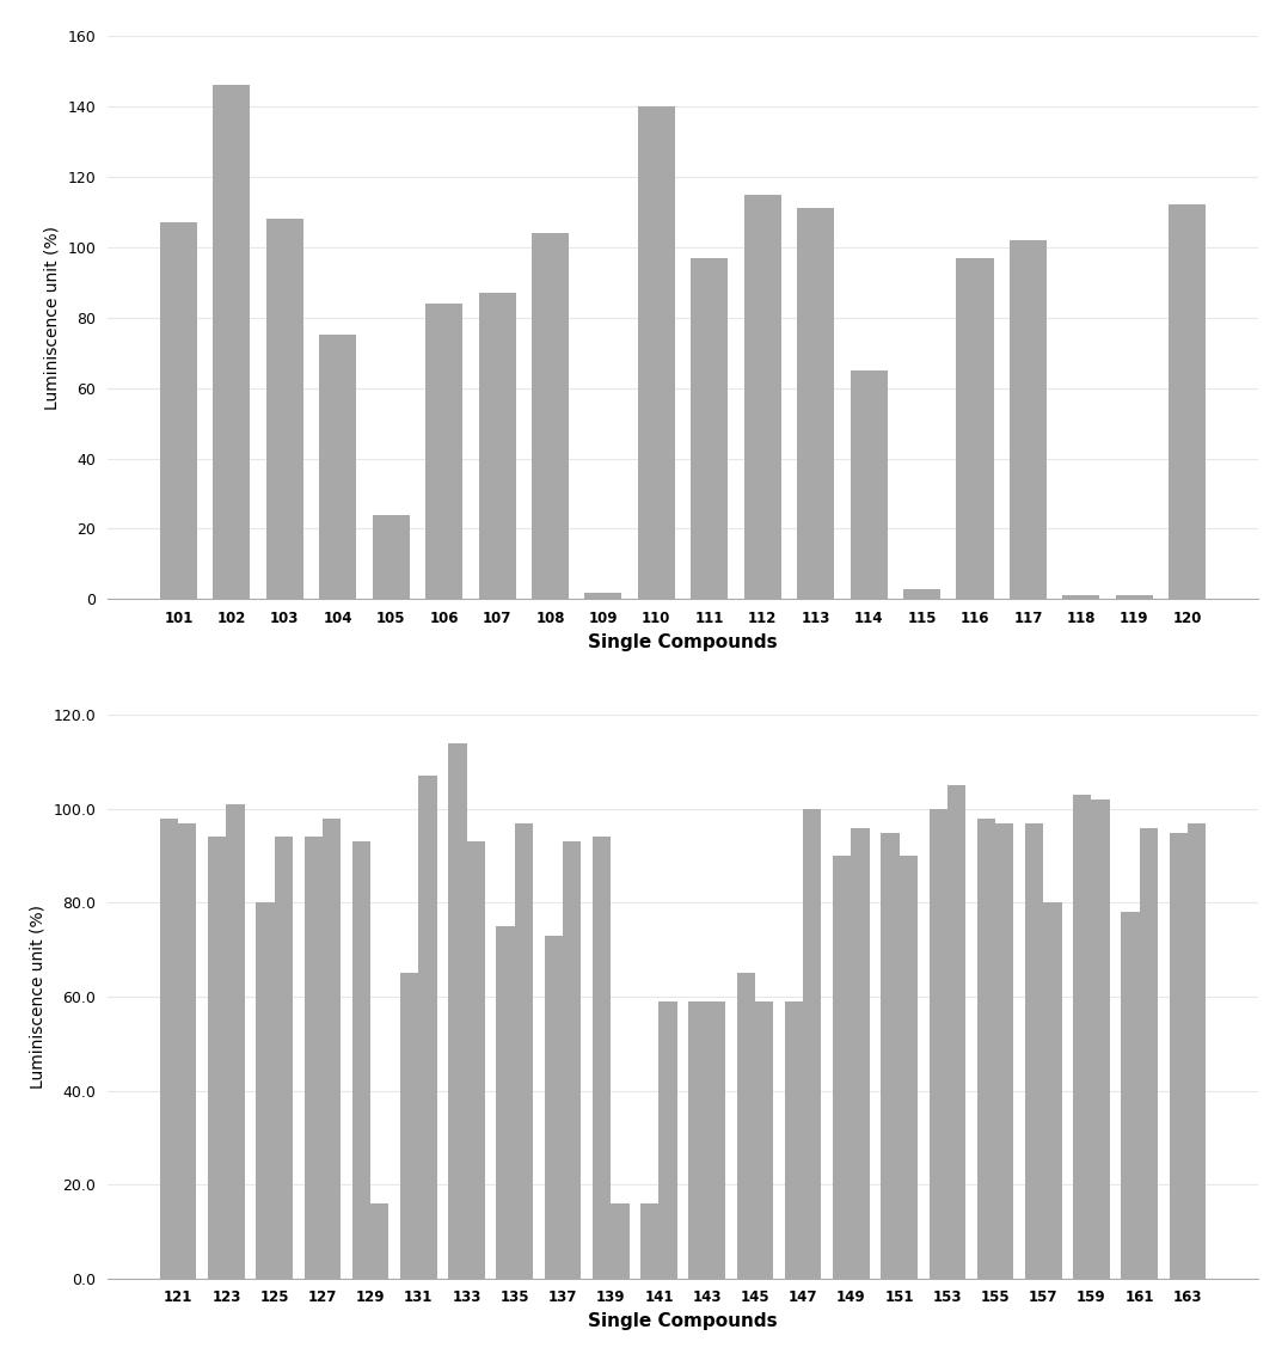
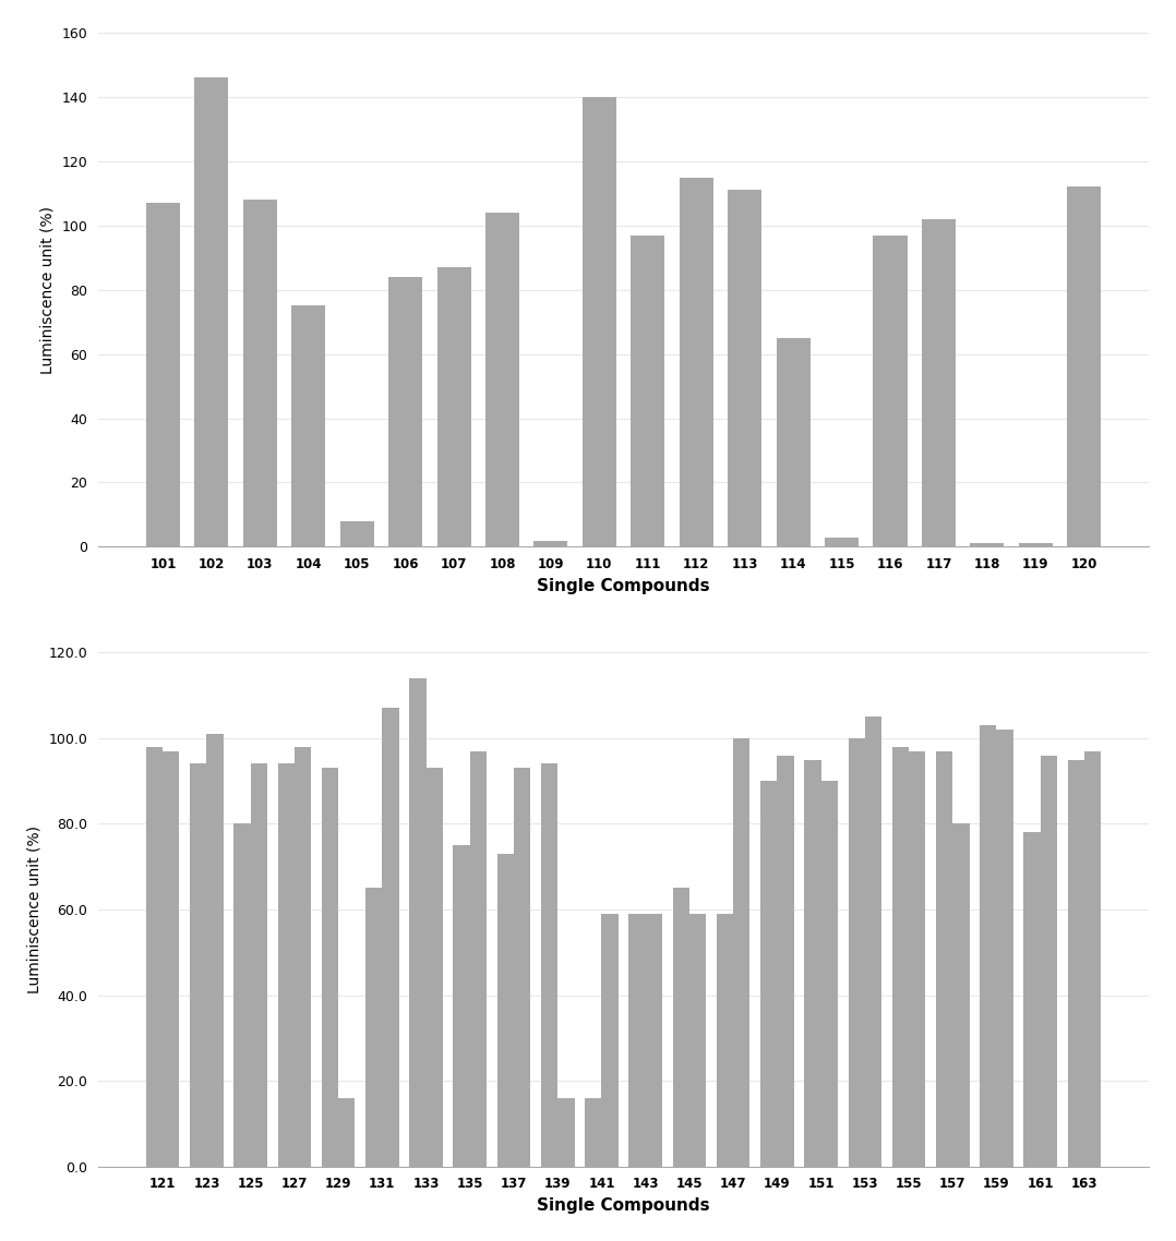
105: 24 -> 8
